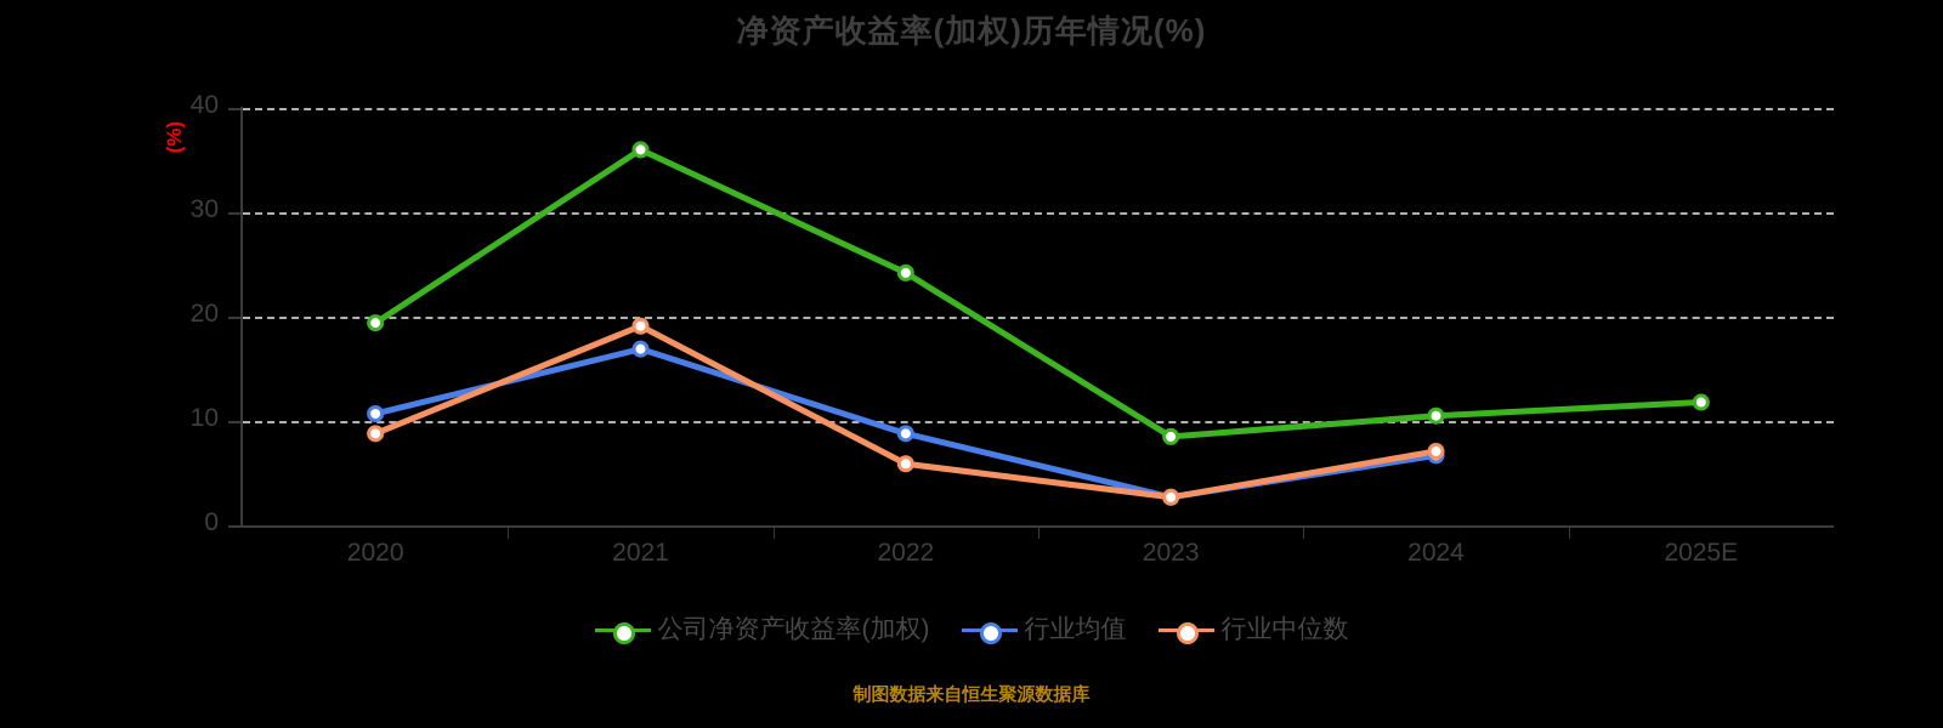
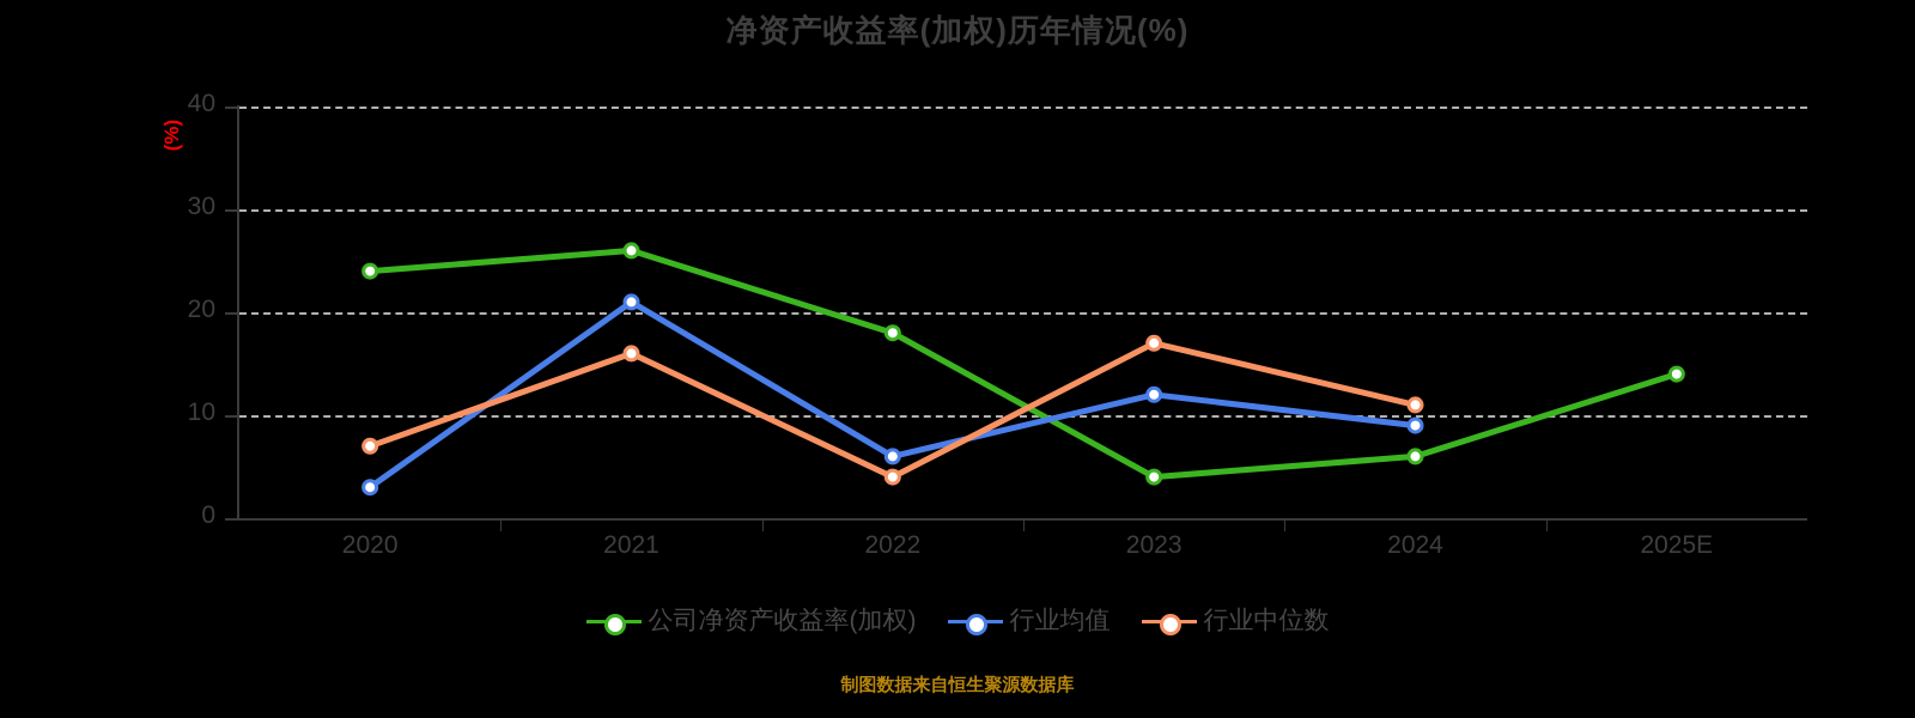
公司净资产收益率(加权)/2020: 19 -> 24
行业均值/2020: 11 -> 3
行业中位数/2020: 9 -> 7
公司净资产收益率(加权)/2021: 36 -> 26
行业均值/2021: 17 -> 21
行业中位数/2021: 19 -> 16
公司净资产收益率(加权)/2022: 24 -> 18
行业均值/2022: 9 -> 6
行业中位数/2022: 6 -> 4
公司净资产收益率(加权)/2023: 8 -> 4
行业均值/2023: 3 -> 12
行业中位数/2023: 3 -> 17
公司净资产收益率(加权)/2024: 10 -> 6
行业均值/2024: 7 -> 9
行业中位数/2024: 7 -> 11
公司净资产收益率(加权)/2025E: 12 -> 14
